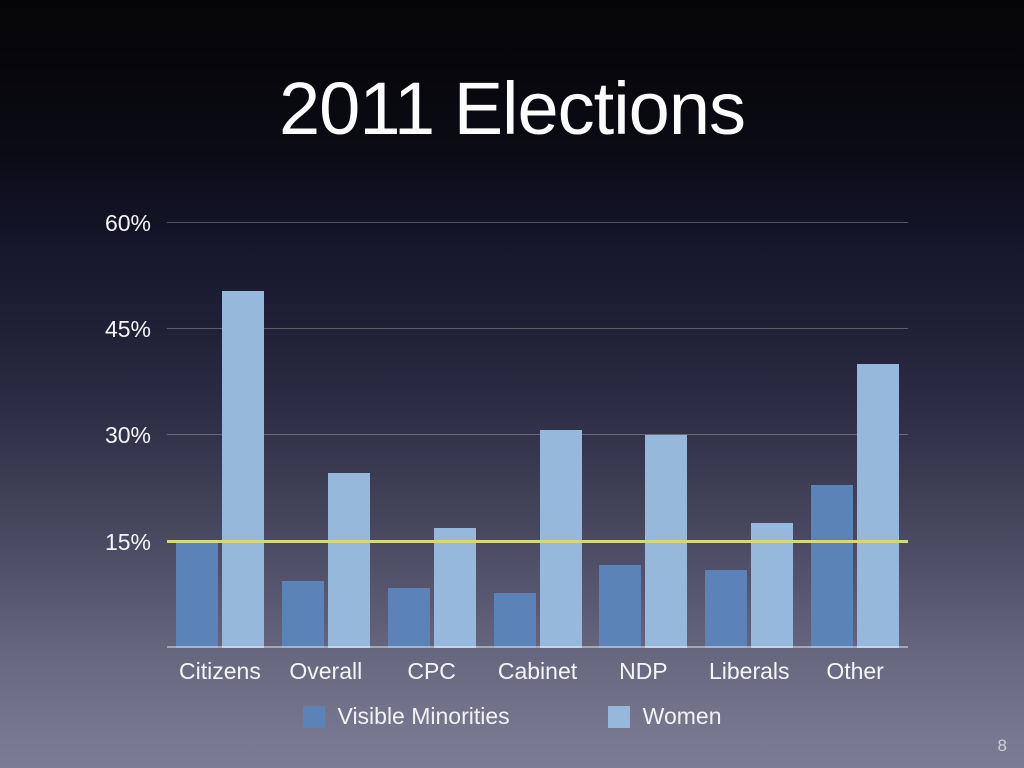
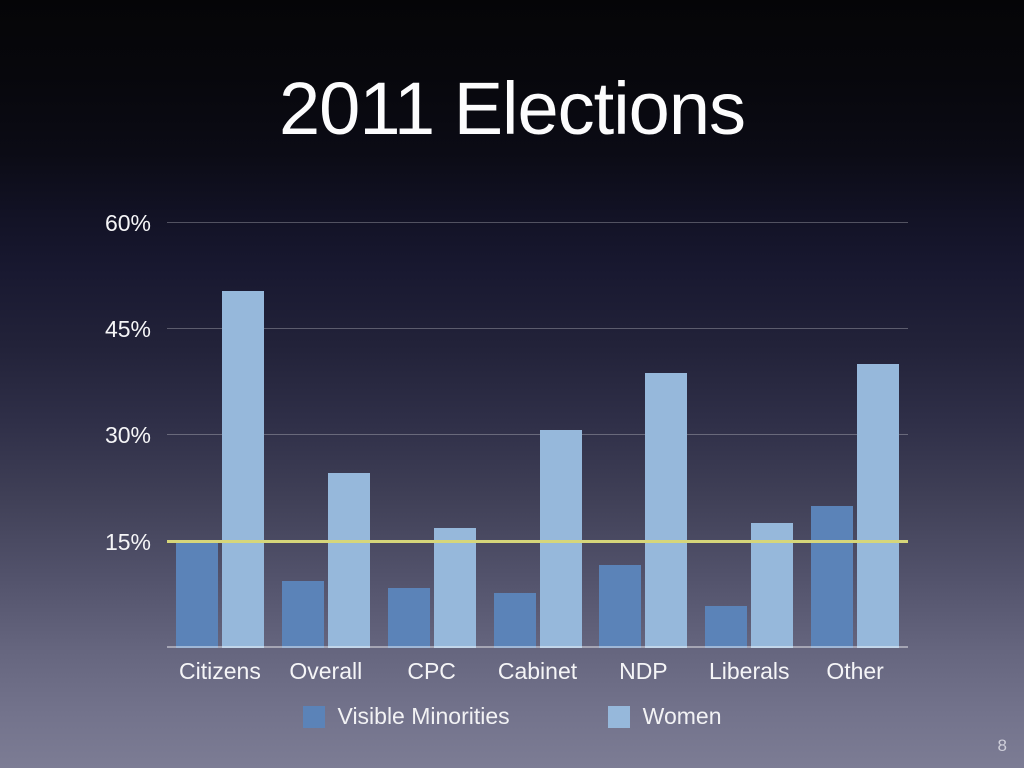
Women/NDP: 30% -> 39%
Visible Minorities/Liberals: 11% -> 6%
Visible Minorities/Other: 23% -> 20%
